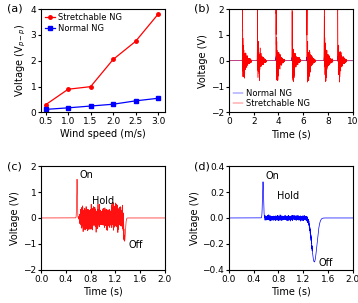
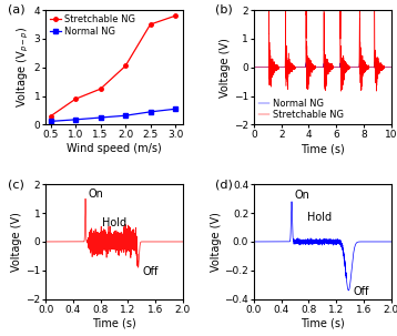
Stretchable NG/1.5: 1.00 -> 1.25
Stretchable NG/2.5: 2.75 -> 3.50
